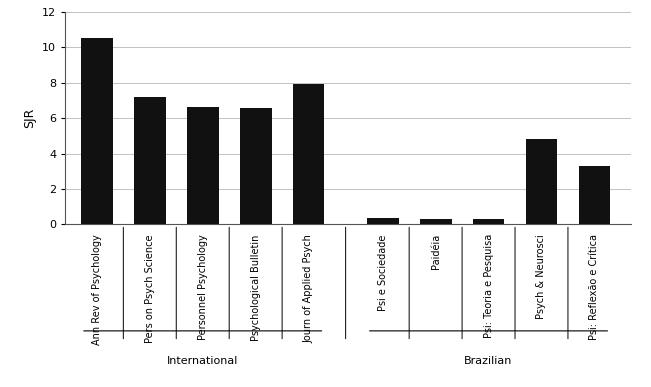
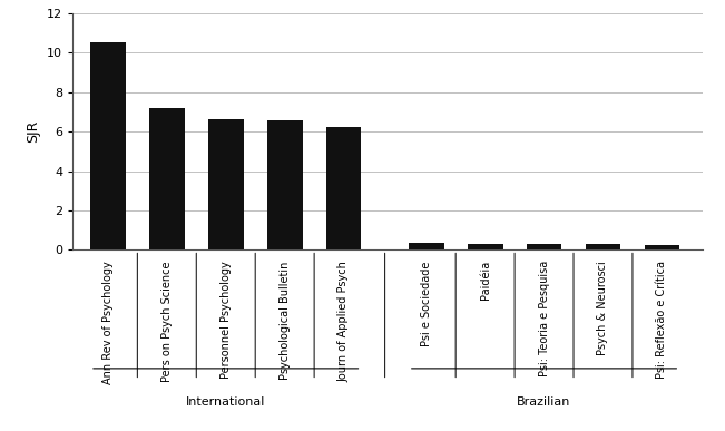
Journ of Applied Psych: 7.9 -> 6.2
Psych & Neurosci: 4.8 -> 0.3
Psi: Reflexão e Crítica: 3.3 -> 0.2
